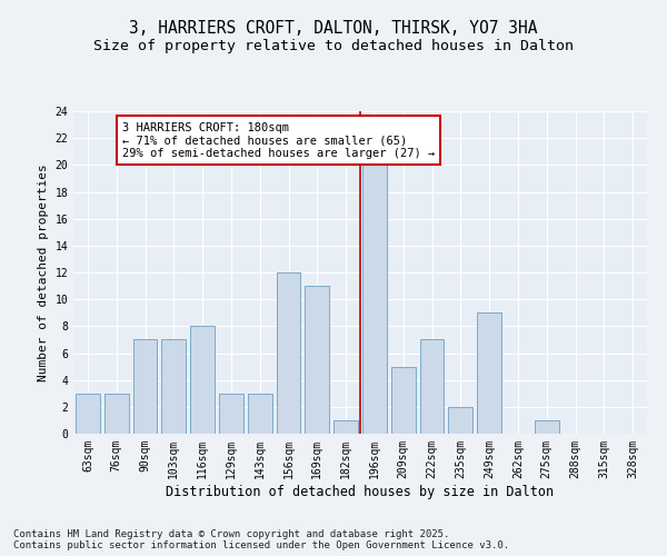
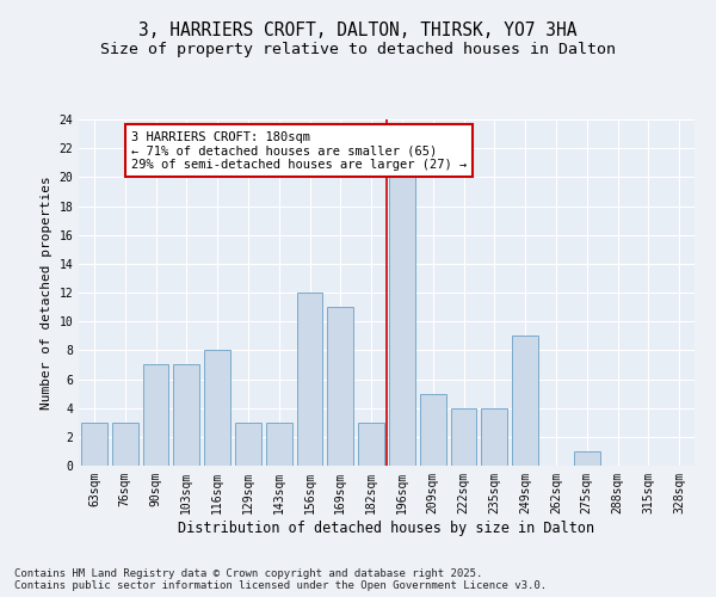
182sqm: 1 -> 3
222sqm: 7 -> 4
235sqm: 2 -> 4
